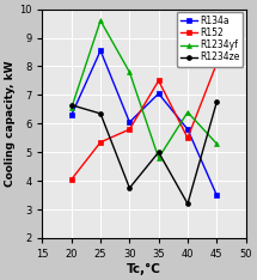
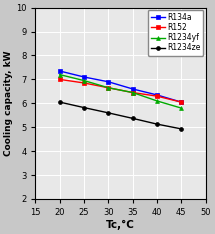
R134a/20: 6.30 -> 7.35
R152/20: 4.05 -> 7.00
R1234yf/20: 6.55 -> 7.20
R1234ze/20: 6.65 -> 6.05
R134a/25: 8.55 -> 7.10
R152/25: 5.35 -> 6.85
R1234yf/25: 9.60 -> 6.95
R1234ze/25: 6.35 -> 5.82
R134a/30: 6.05 -> 6.90
R152/30: 5.80 -> 6.65
R1234yf/30: 7.80 -> 6.65
R1234ze/30: 3.75 -> 5.60
R134a/35: 7.05 -> 6.60
R152/35: 7.50 -> 6.45
R1234yf/35: 4.80 -> 6.45
R1234ze/35: 5.00 -> 5.37
R134a/40: 5.80 -> 6.35
R152/40: 5.50 -> 6.30
R1234yf/40: 6.40 -> 6.10
R1234ze/40: 3.20 -> 5.13
R134a/45: 3.50 -> 6.05
R152/45: 8.10 -> 6.05
R1234yf/45: 5.30 -> 5.80
R1234ze/45: 6.75 -> 4.93
